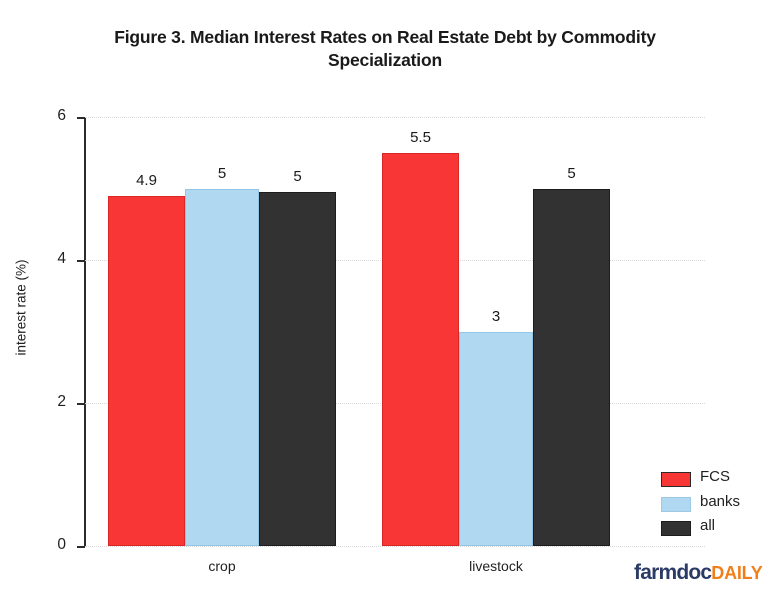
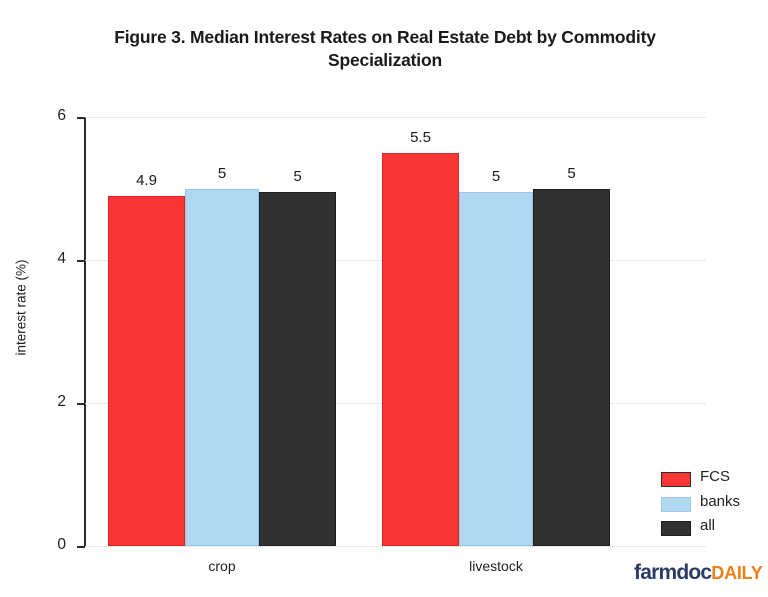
banks/livestock: 3 -> 5
